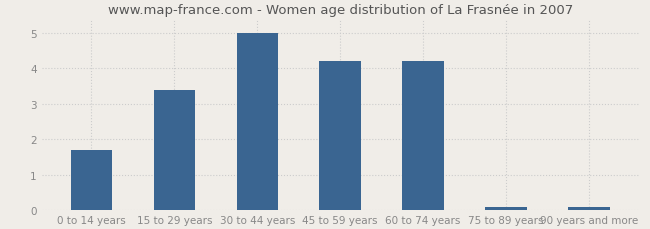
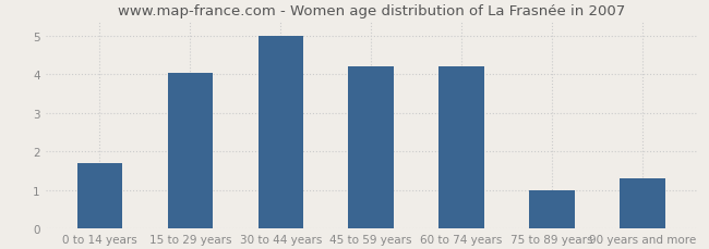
15 to 29 years: 3.40 -> 4.05
75 to 89 years: 0.07 -> 1.00
90 years and more: 0.07 -> 1.30
